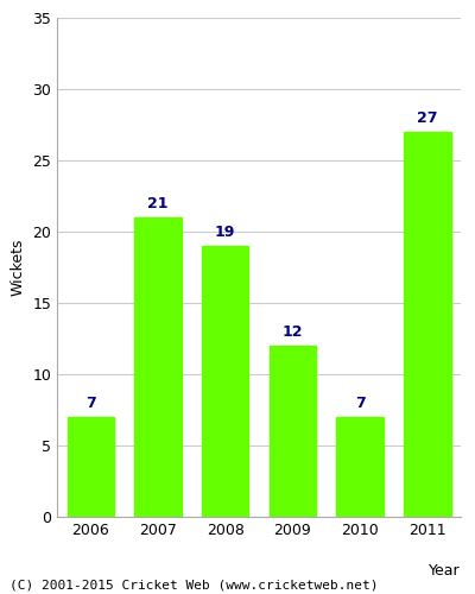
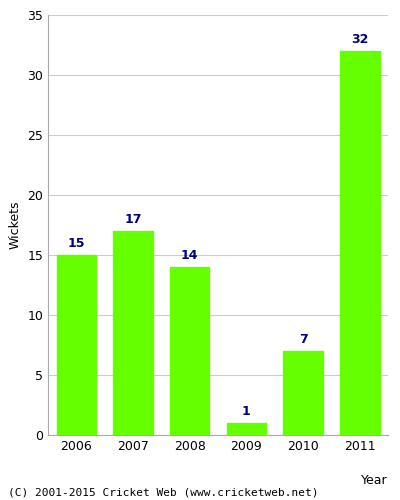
2006: 7 -> 15
2007: 21 -> 17
2008: 19 -> 14
2009: 12 -> 1
2011: 27 -> 32
